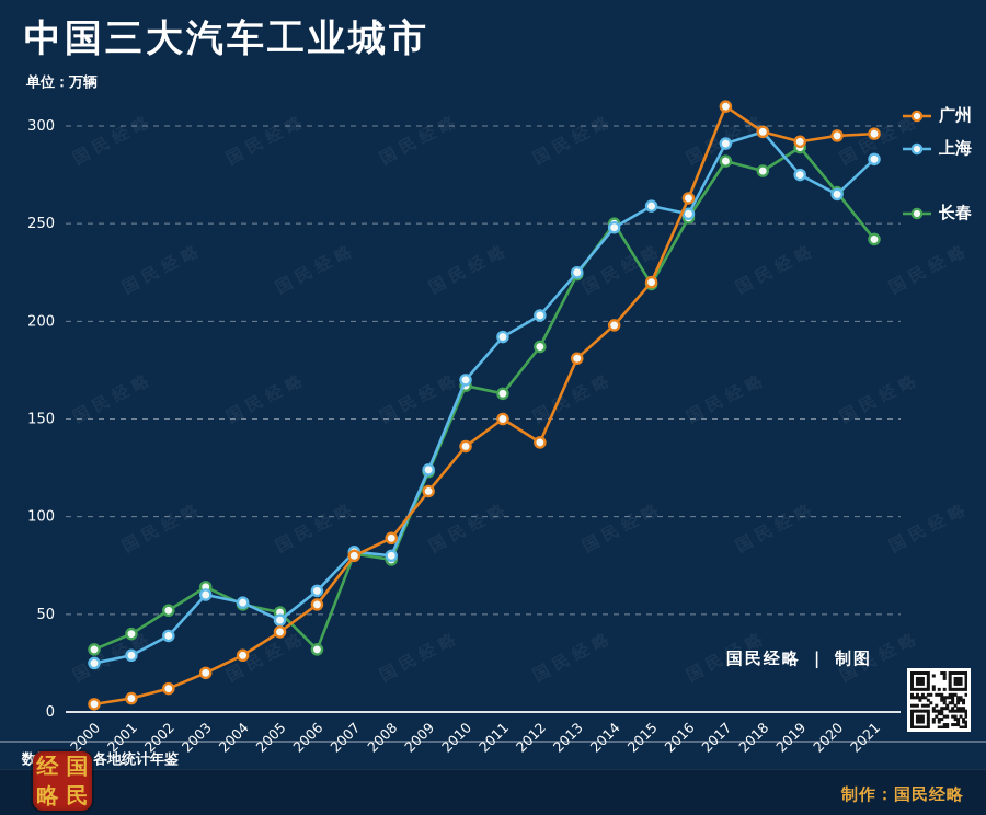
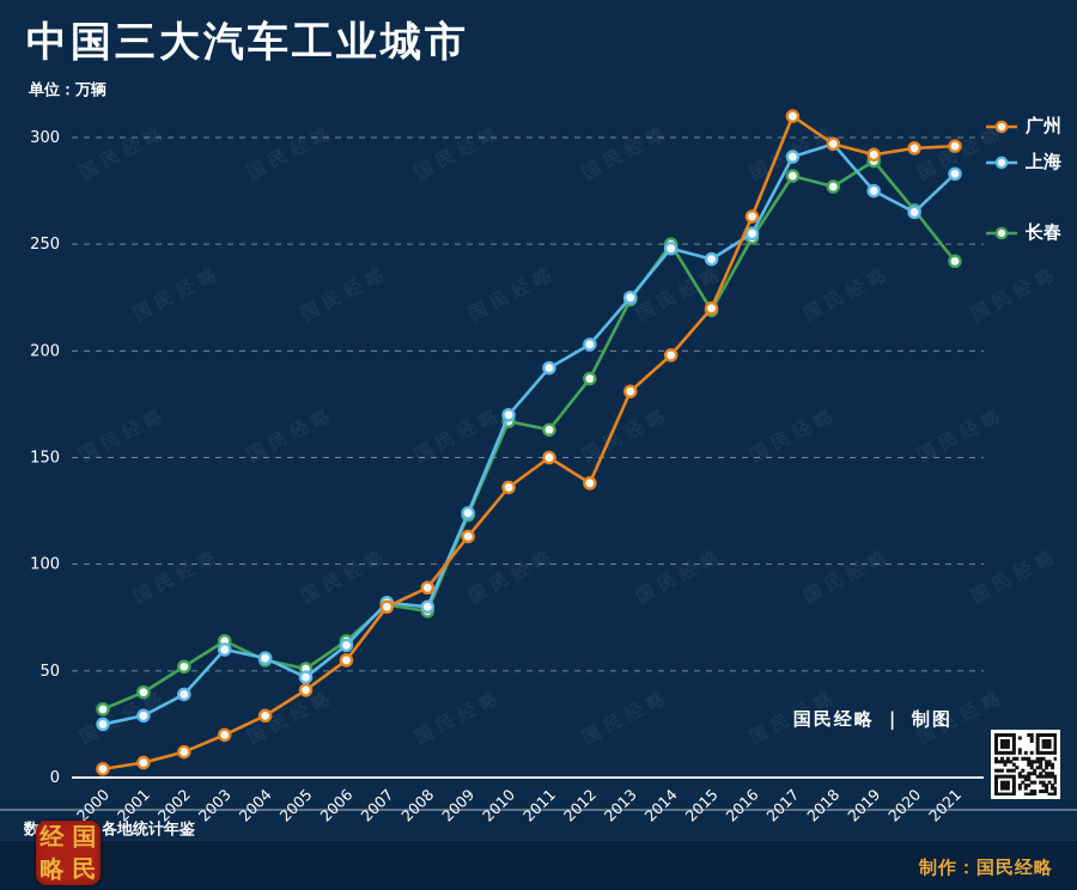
长春/2006: 32 -> 64
上海/2015: 259 -> 243
